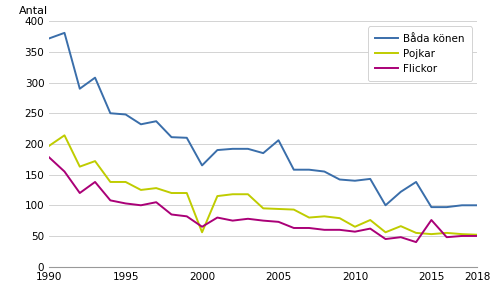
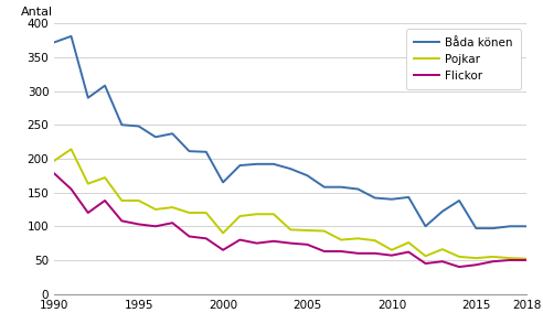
Pojkar/2000: 56 -> 90
Båda könen/2005: 206 -> 175
Flickor/2015: 76 -> 43
